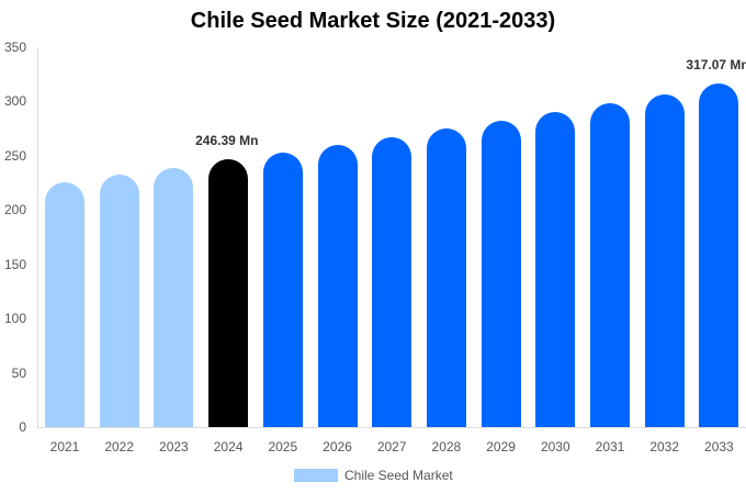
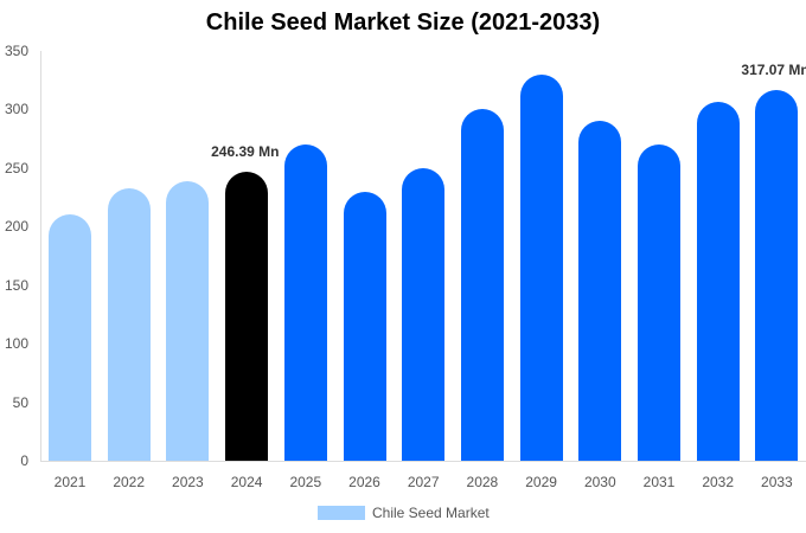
2021: 230 -> 210
2025: 250 -> 270
2026: 260 -> 230
2027: 270 -> 250
2028: 280 -> 300
2029: 280 -> 330
2031: 300 -> 270
